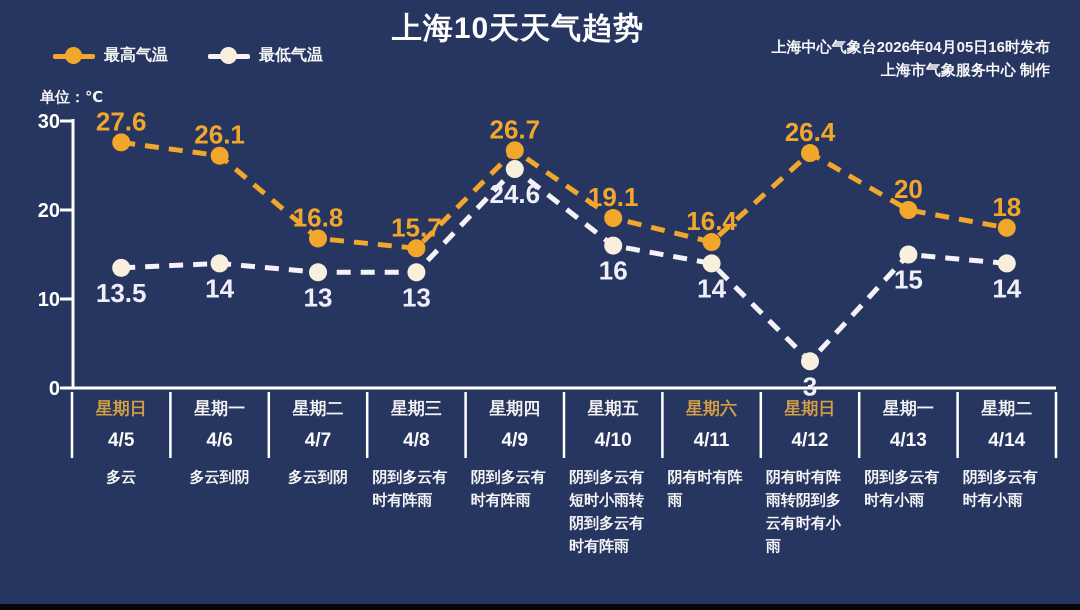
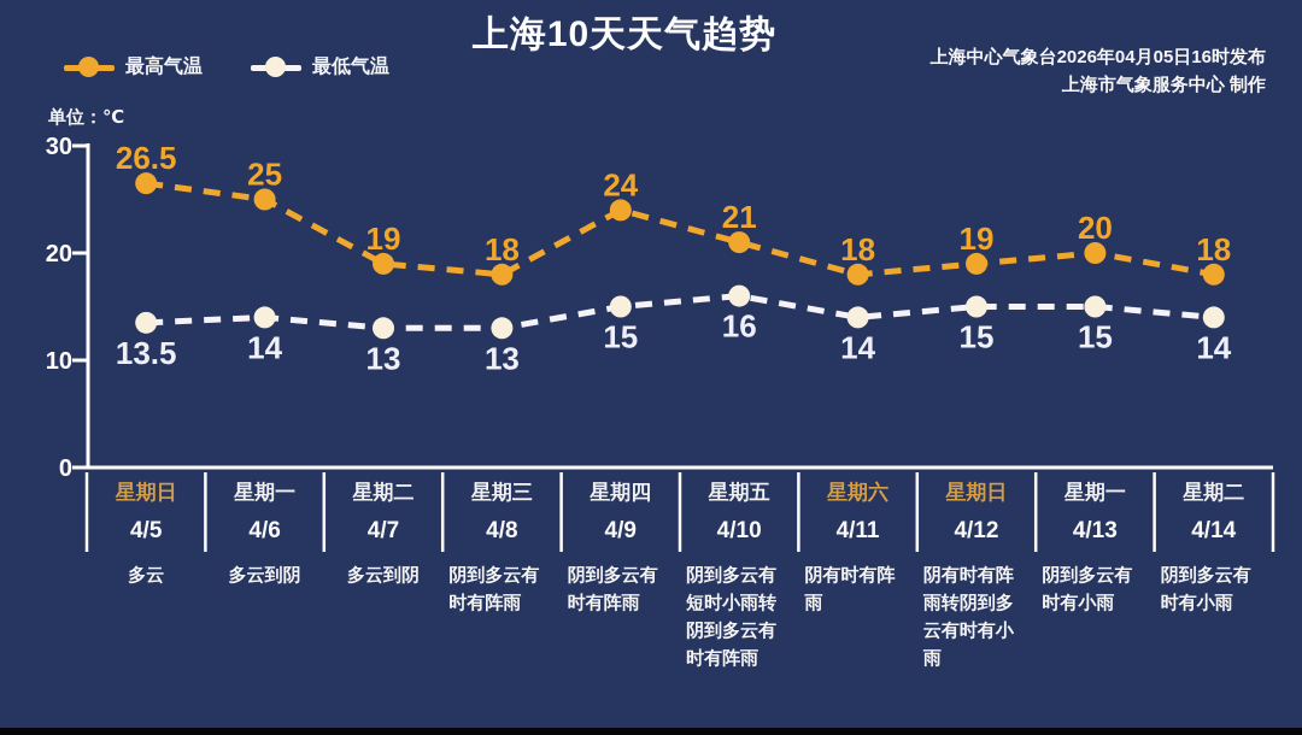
最高气温/4/5: 27.6 -> 26.5
最高气温/4/6: 26.1 -> 25
最高气温/4/7: 16.8 -> 19
最高气温/4/8: 15.7 -> 18
最高气温/4/9: 26.7 -> 24
最低气温/4/9: 24.6 -> 15
最高气温/4/10: 19.1 -> 21
最高气温/4/11: 16.4 -> 18
最高气温/4/12: 26.4 -> 19
最低气温/4/12: 3 -> 15
